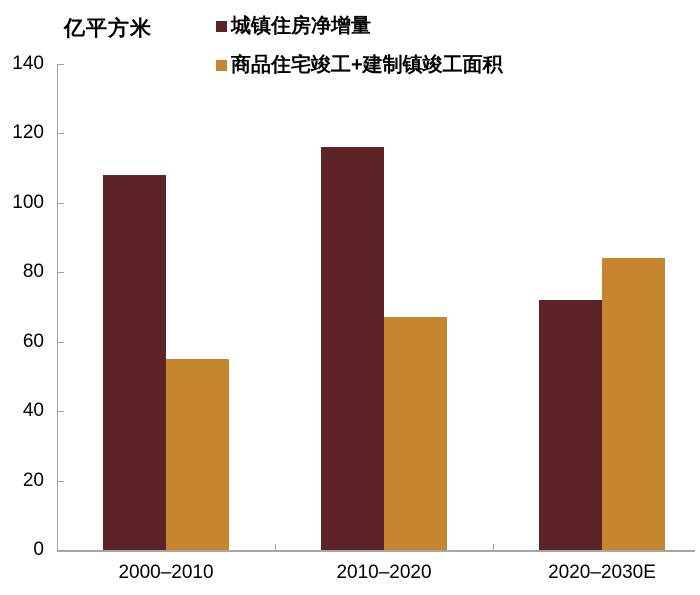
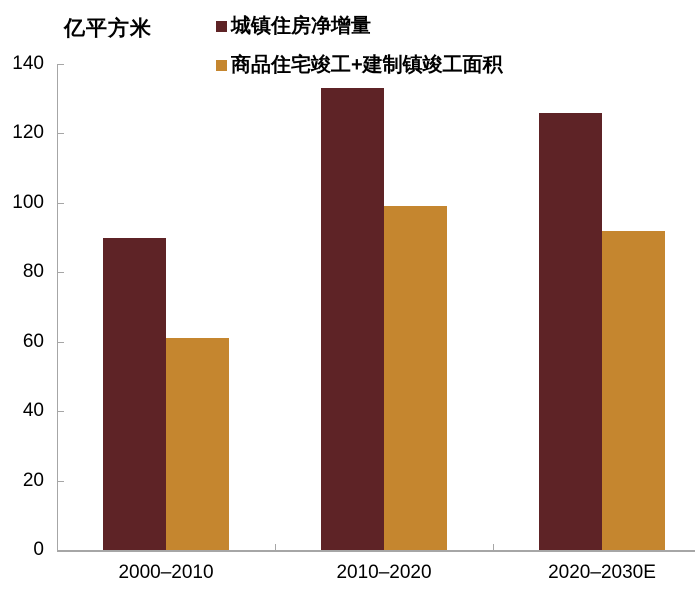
城镇住房净增量/2000–2010: 108 -> 90
商品住宅竣工+建制镇竣工面积/2000–2010: 55 -> 61
城镇住房净增量/2010–2020: 116 -> 133
商品住宅竣工+建制镇竣工面积/2010–2020: 67 -> 99
城镇住房净增量/2020–2030E: 72 -> 126
商品住宅竣工+建制镇竣工面积/2020–2030E: 84 -> 92
